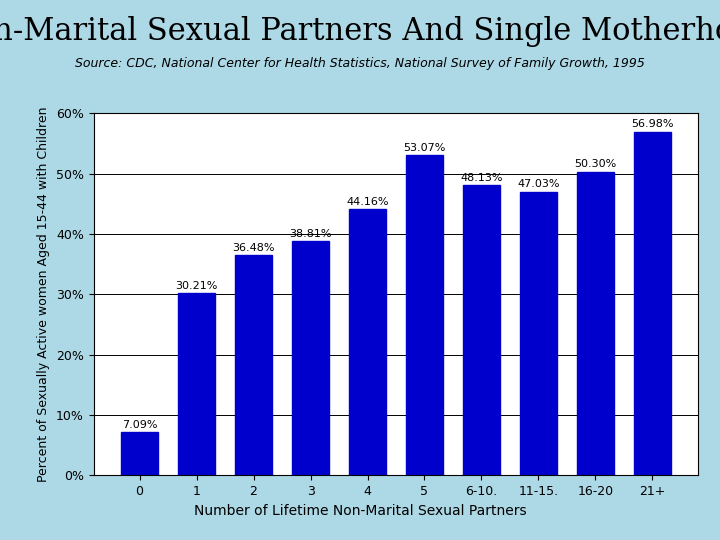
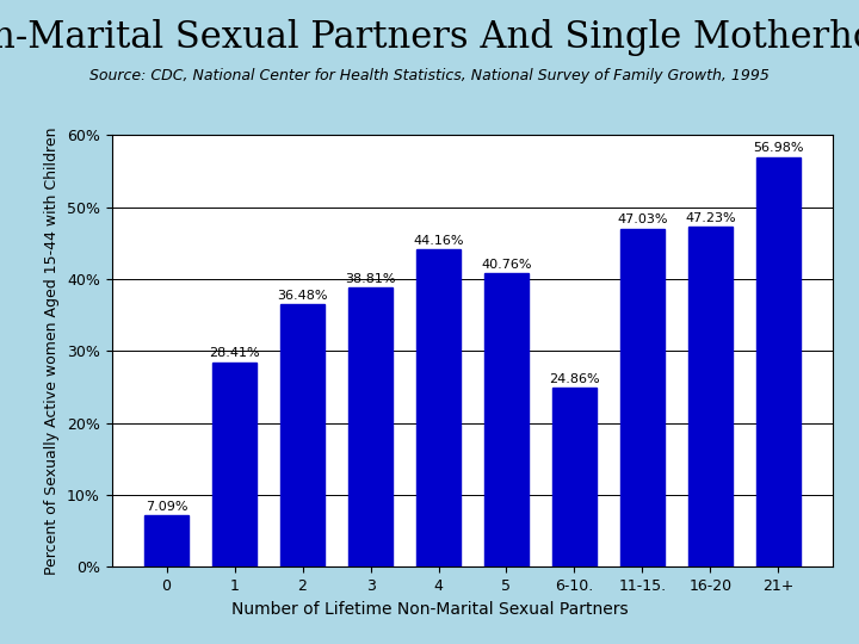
1: 30.21% -> 28.41%
5: 53.07% -> 40.76%
6-10.: 48.13% -> 24.86%
16-20: 50.30% -> 47.23%
